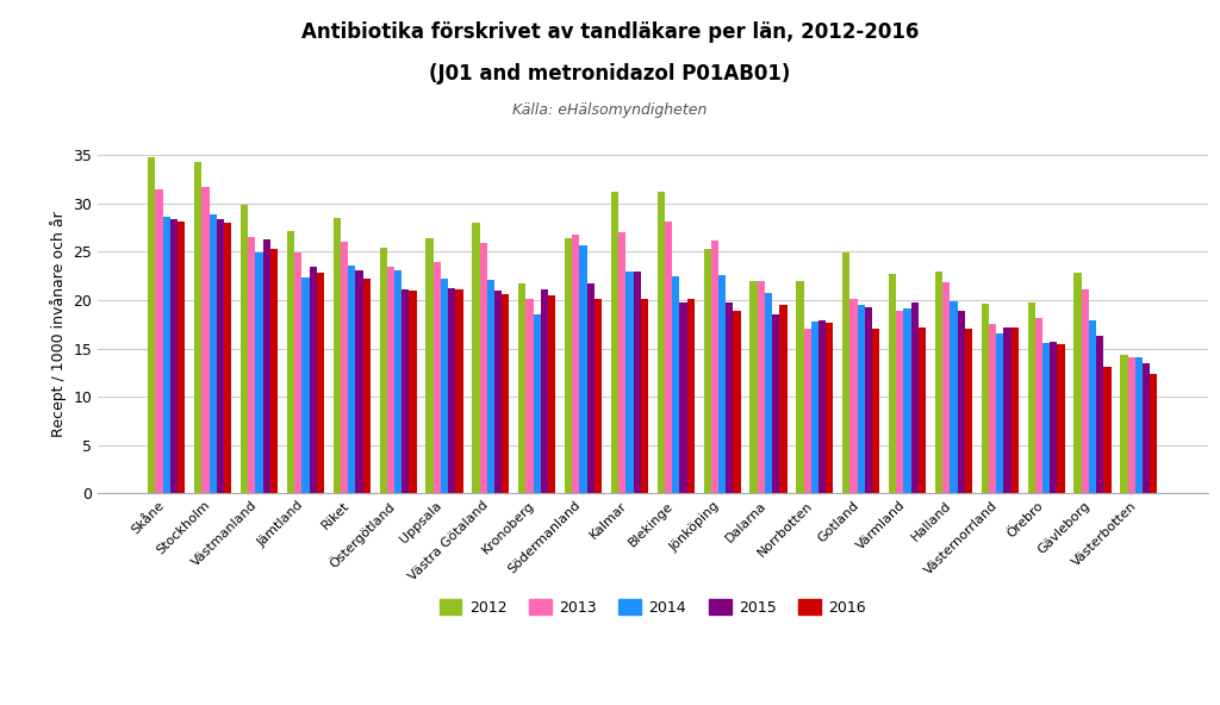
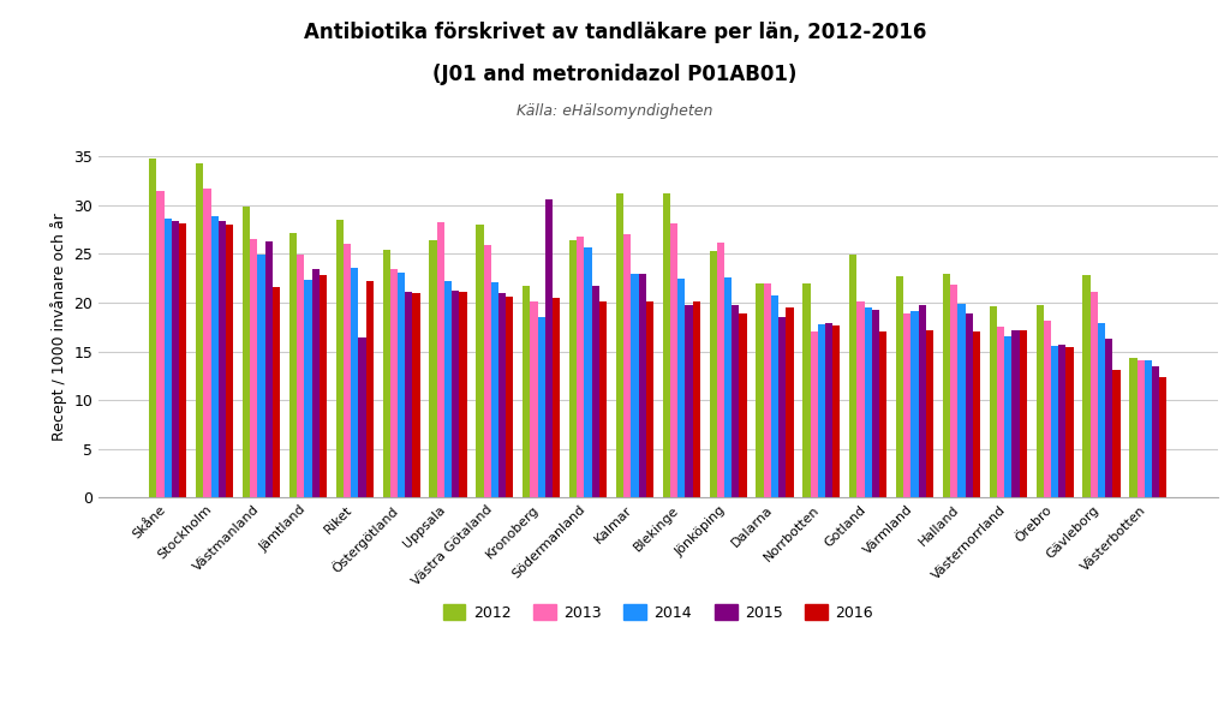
2016/Västmanland: 25.3 -> 21.6
2015/Riket: 23.1 -> 16.4
2013/Uppsala: 24.0 -> 28.2
2015/Kronoberg: 21.1 -> 30.6
